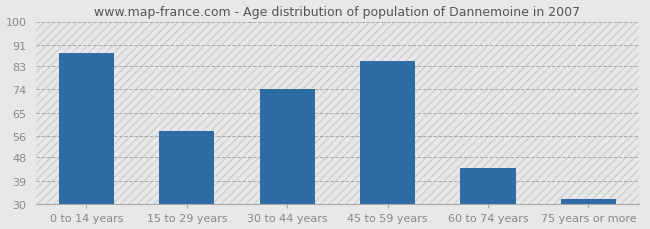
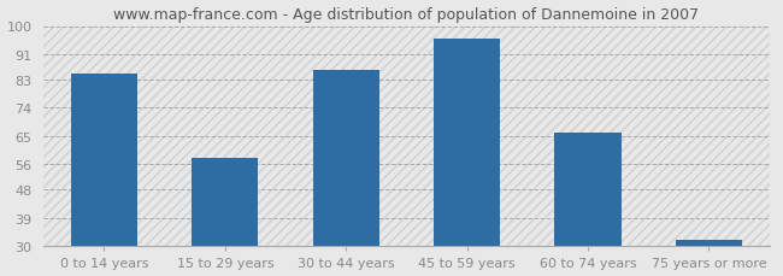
0 to 14 years: 88 -> 85
30 to 44 years: 74 -> 86
45 to 59 years: 85 -> 96
60 to 74 years: 44 -> 66
